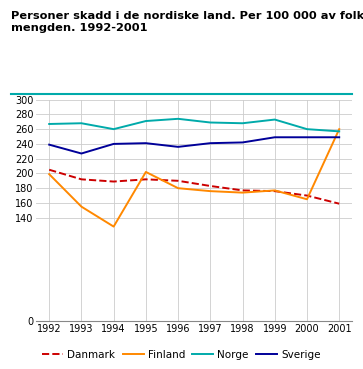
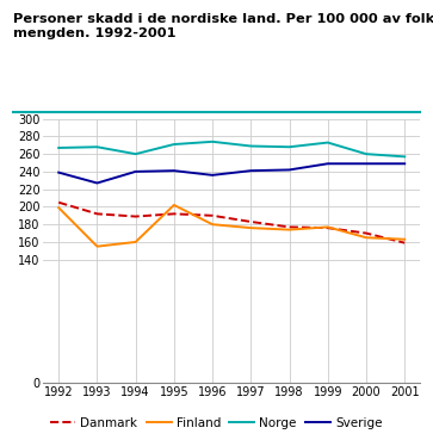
Finland/1994: 128 -> 160
Finland/2001: 260 -> 163
